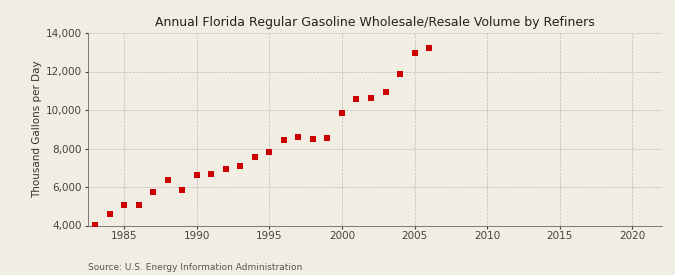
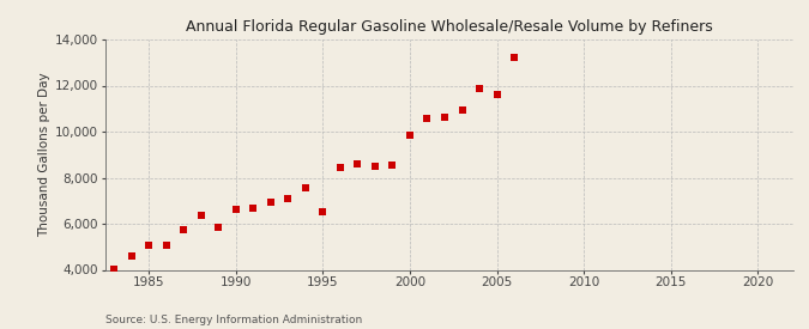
1995: 7,800 -> 6,500
2005: 12,900 -> 11,600
